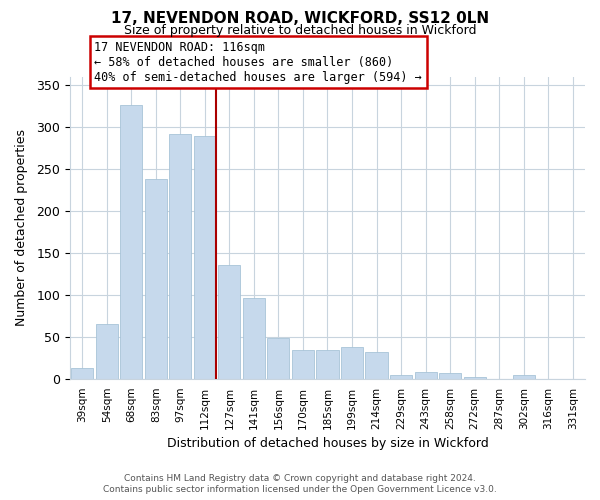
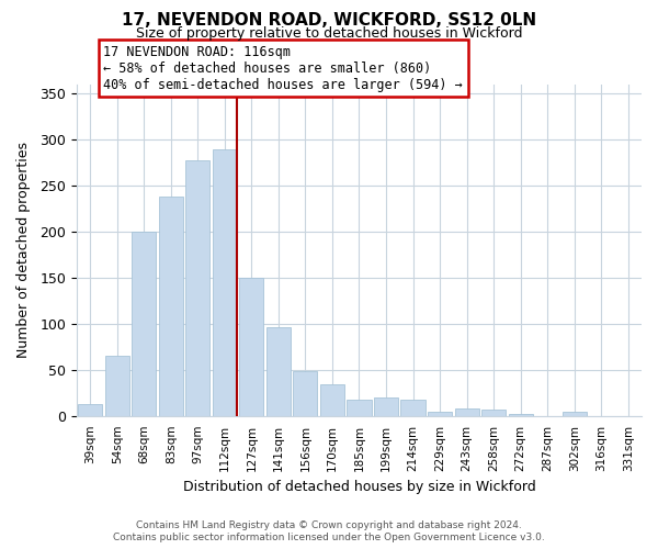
68sqm: 326 -> 200
97sqm: 292 -> 278
127sqm: 136 -> 150
185sqm: 34 -> 18
199sqm: 38 -> 20
214sqm: 32 -> 18
